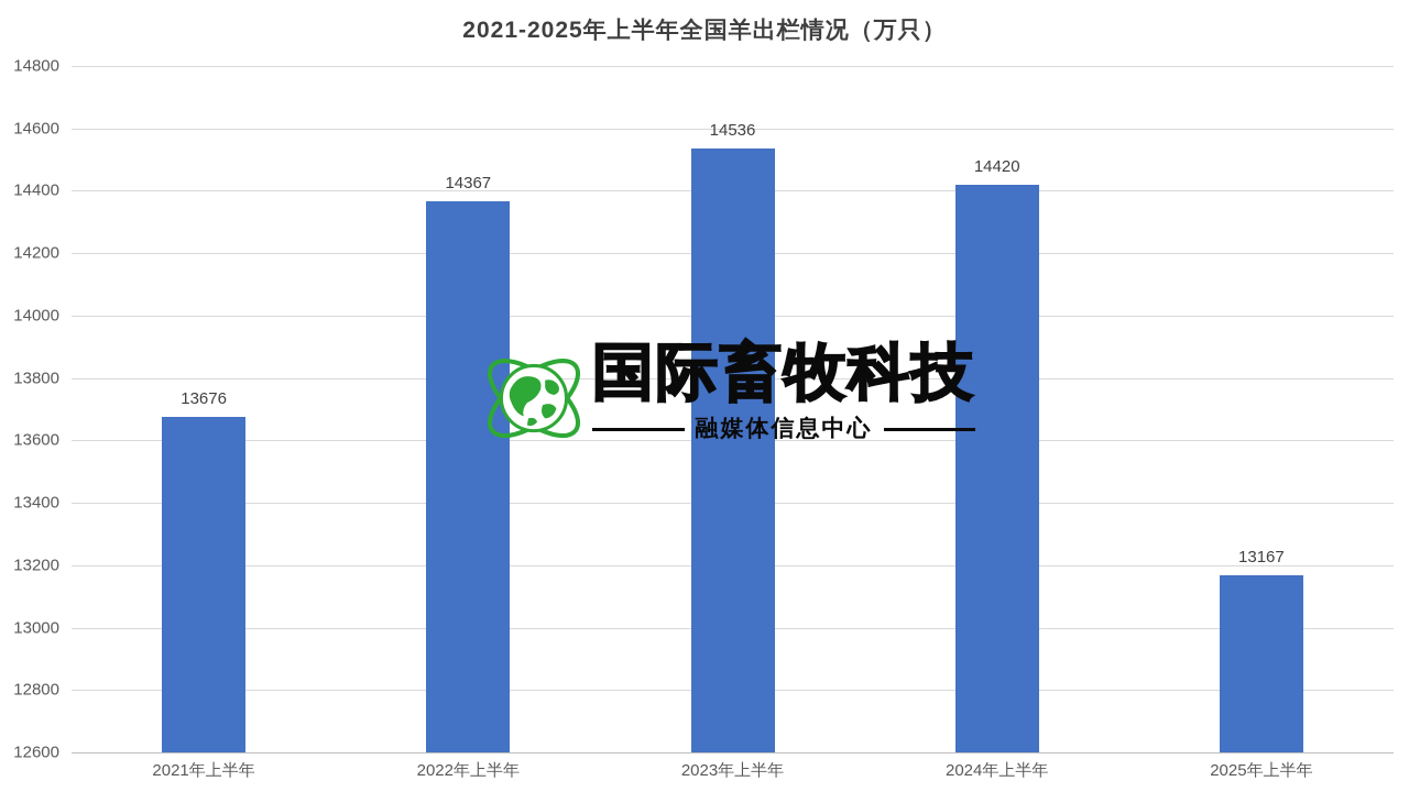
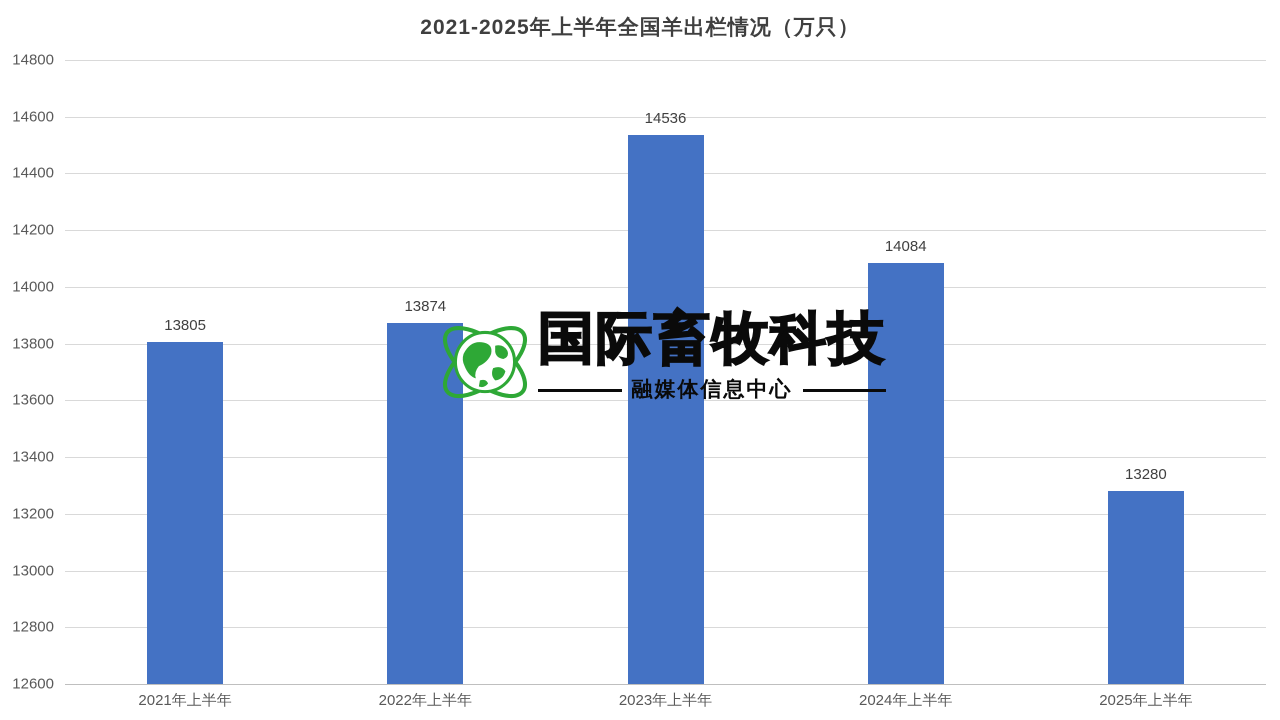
2021年上半年: 13676 -> 13805
2022年上半年: 14367 -> 13874
2024年上半年: 14420 -> 14084
2025年上半年: 13167 -> 13280
